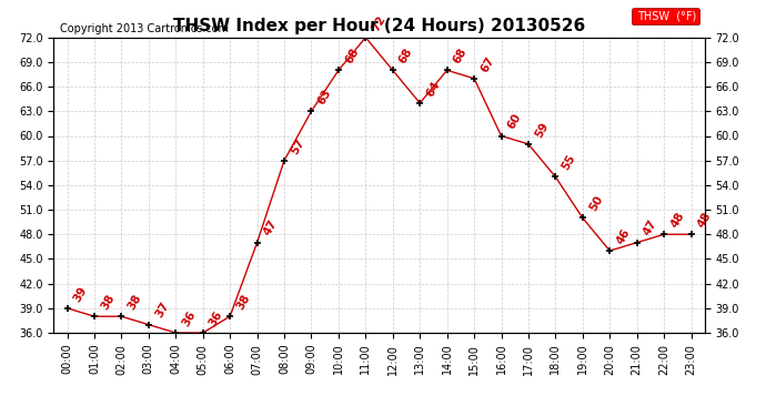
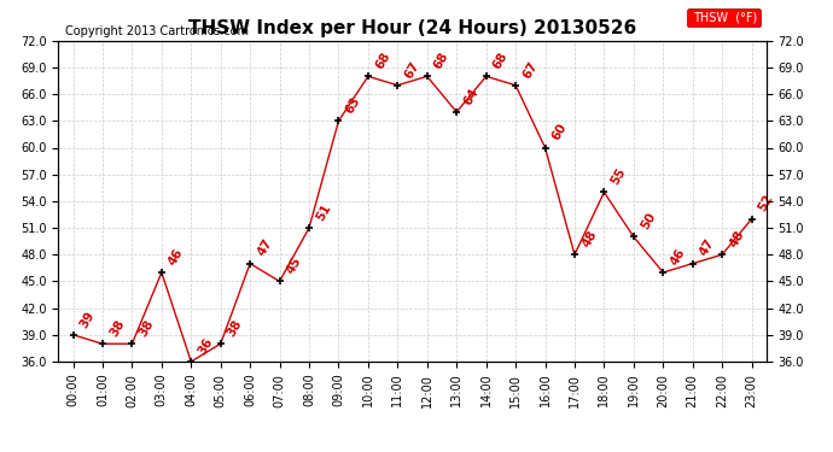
03:00: 37 -> 46
05:00: 36 -> 38
06:00: 38 -> 47
07:00: 47 -> 45
08:00: 57 -> 51
11:00: 72 -> 67
17:00: 59 -> 48
23:00: 48 -> 52
